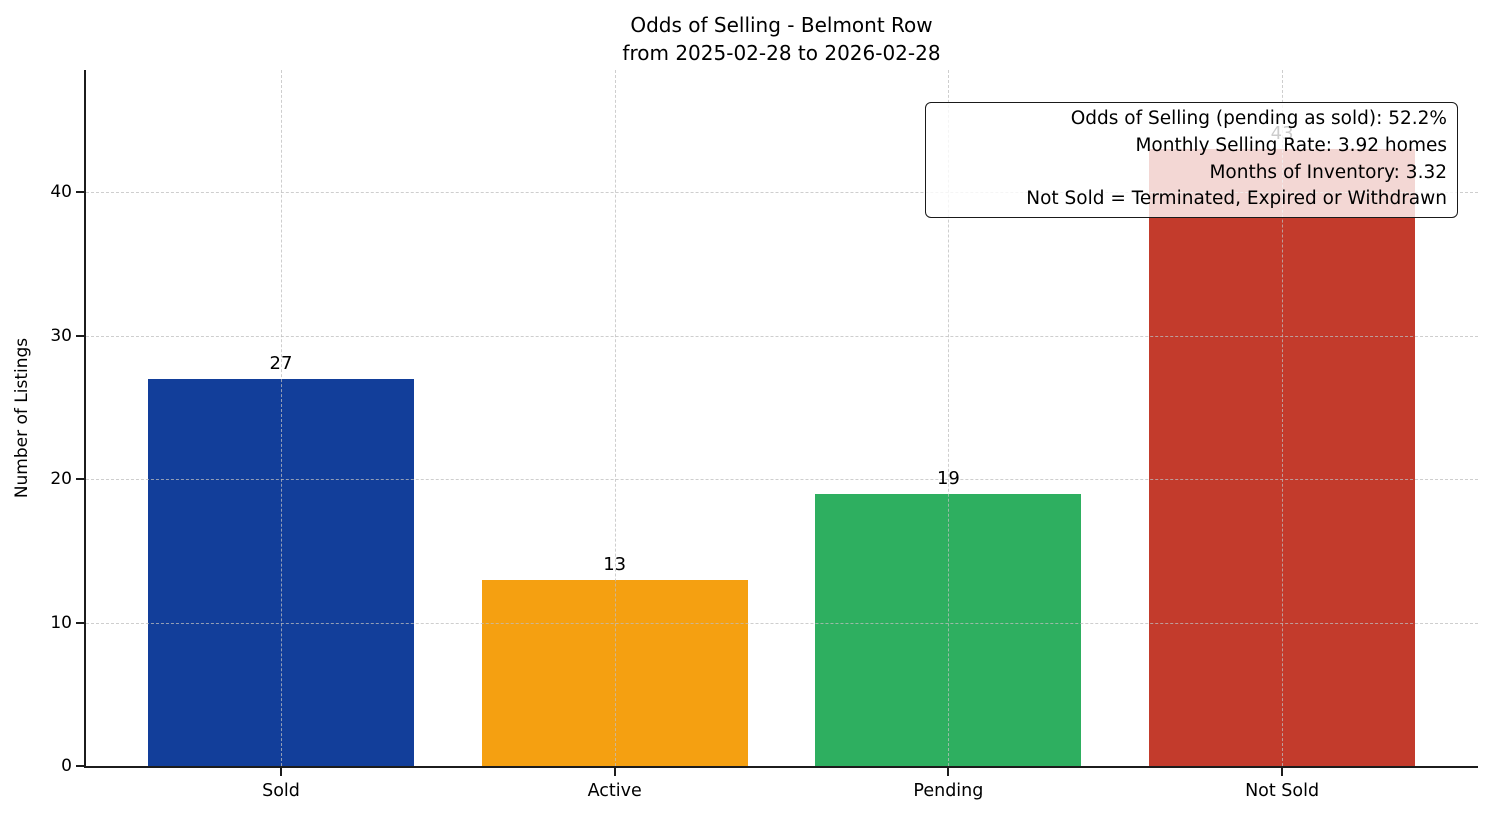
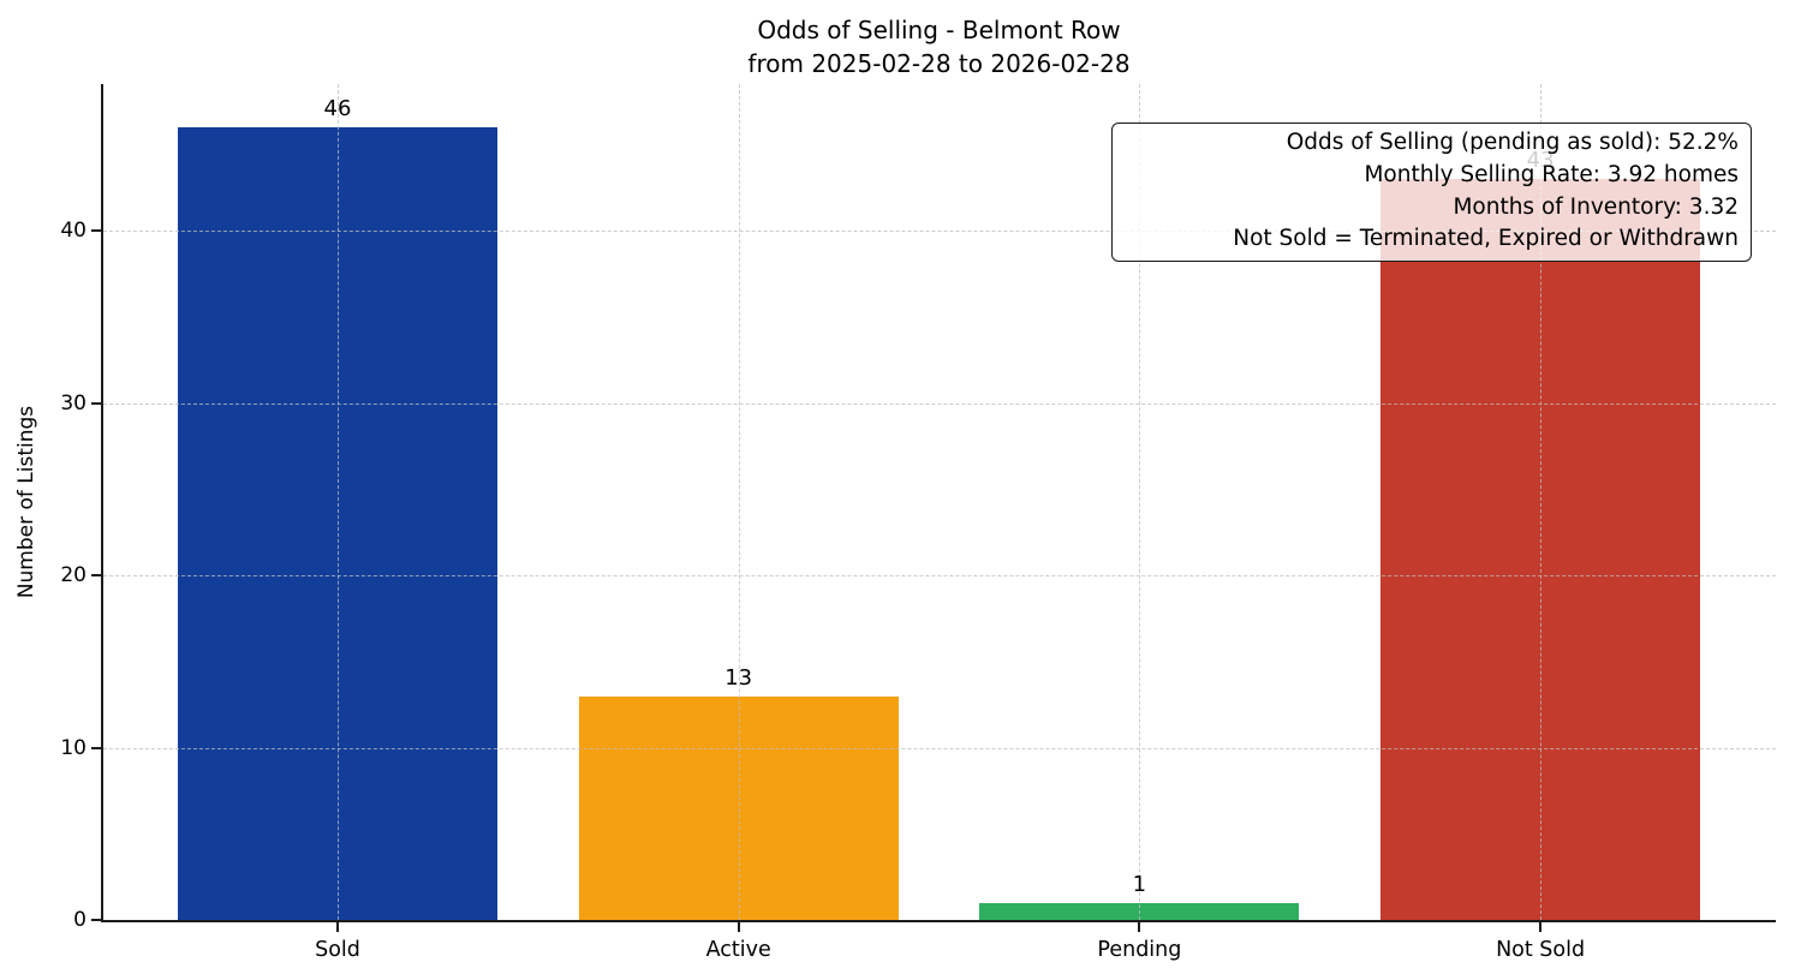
Sold: 27 -> 46
Pending: 19 -> 1
